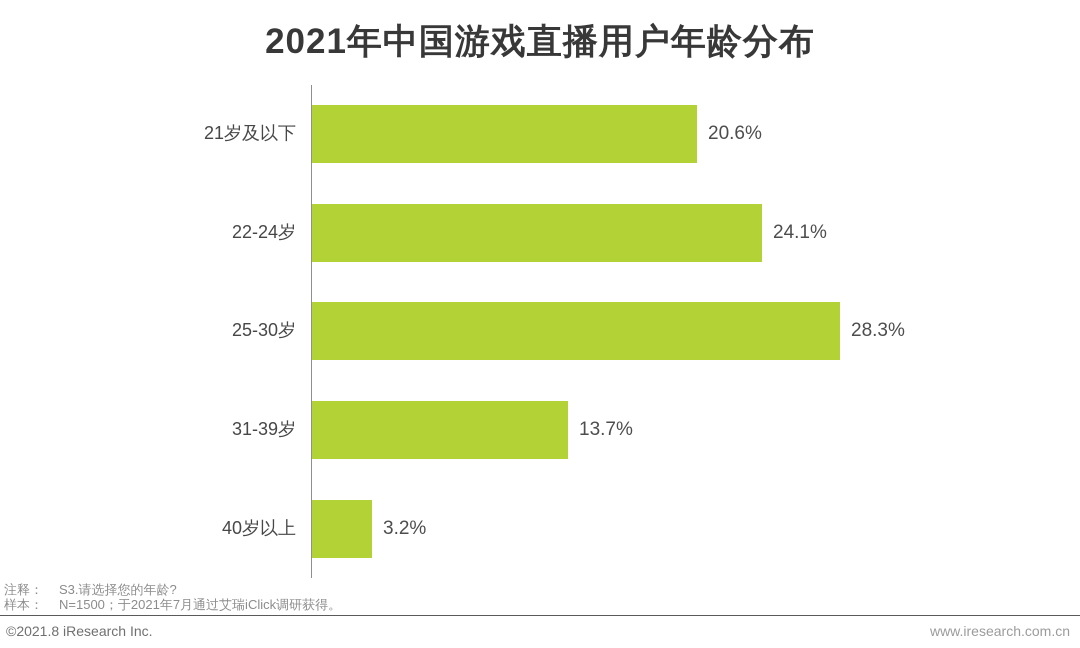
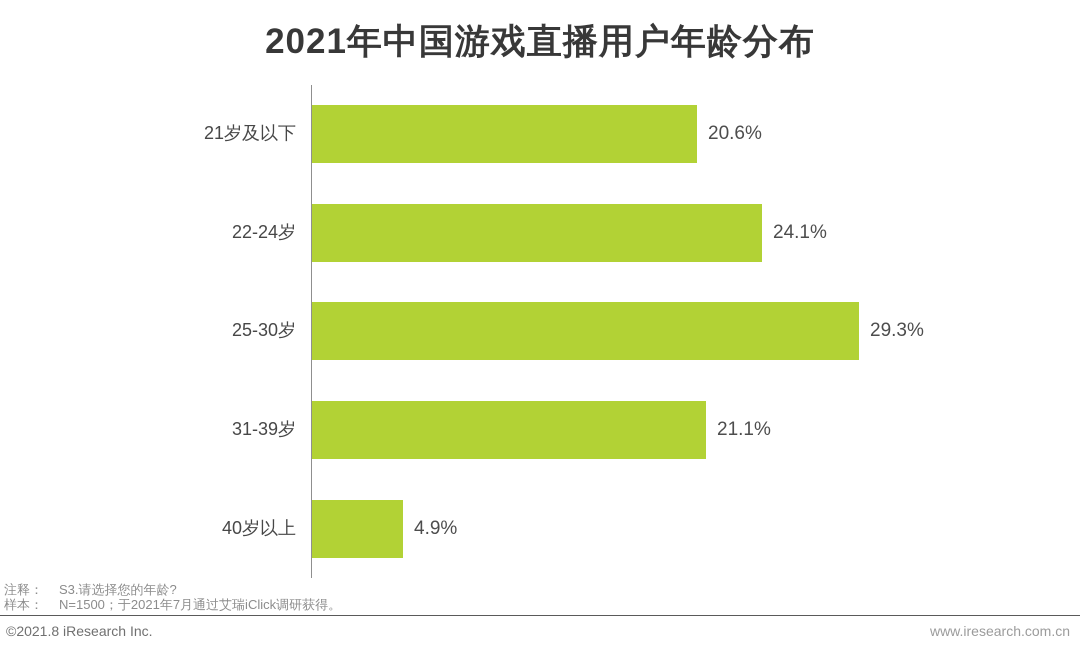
25-30岁: 28.3% -> 29.3%
31-39岁: 13.7% -> 21.1%
40岁以上: 3.2% -> 4.9%
